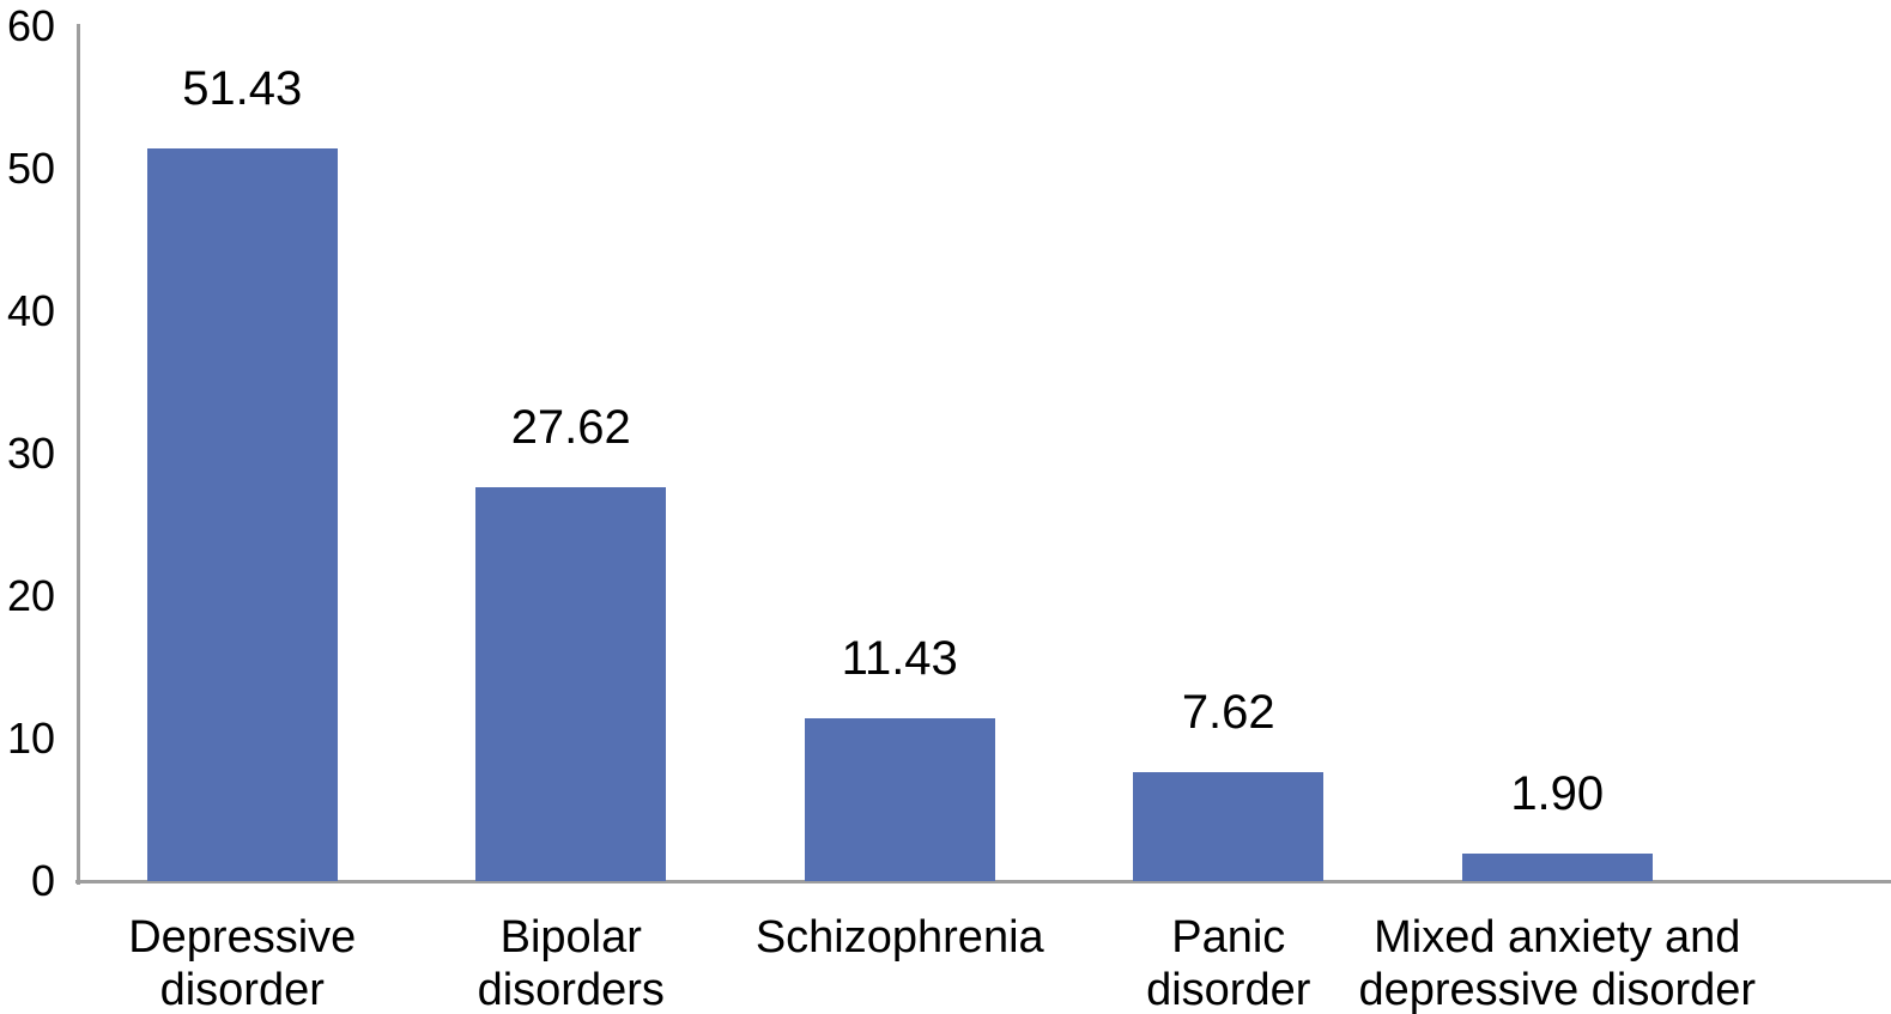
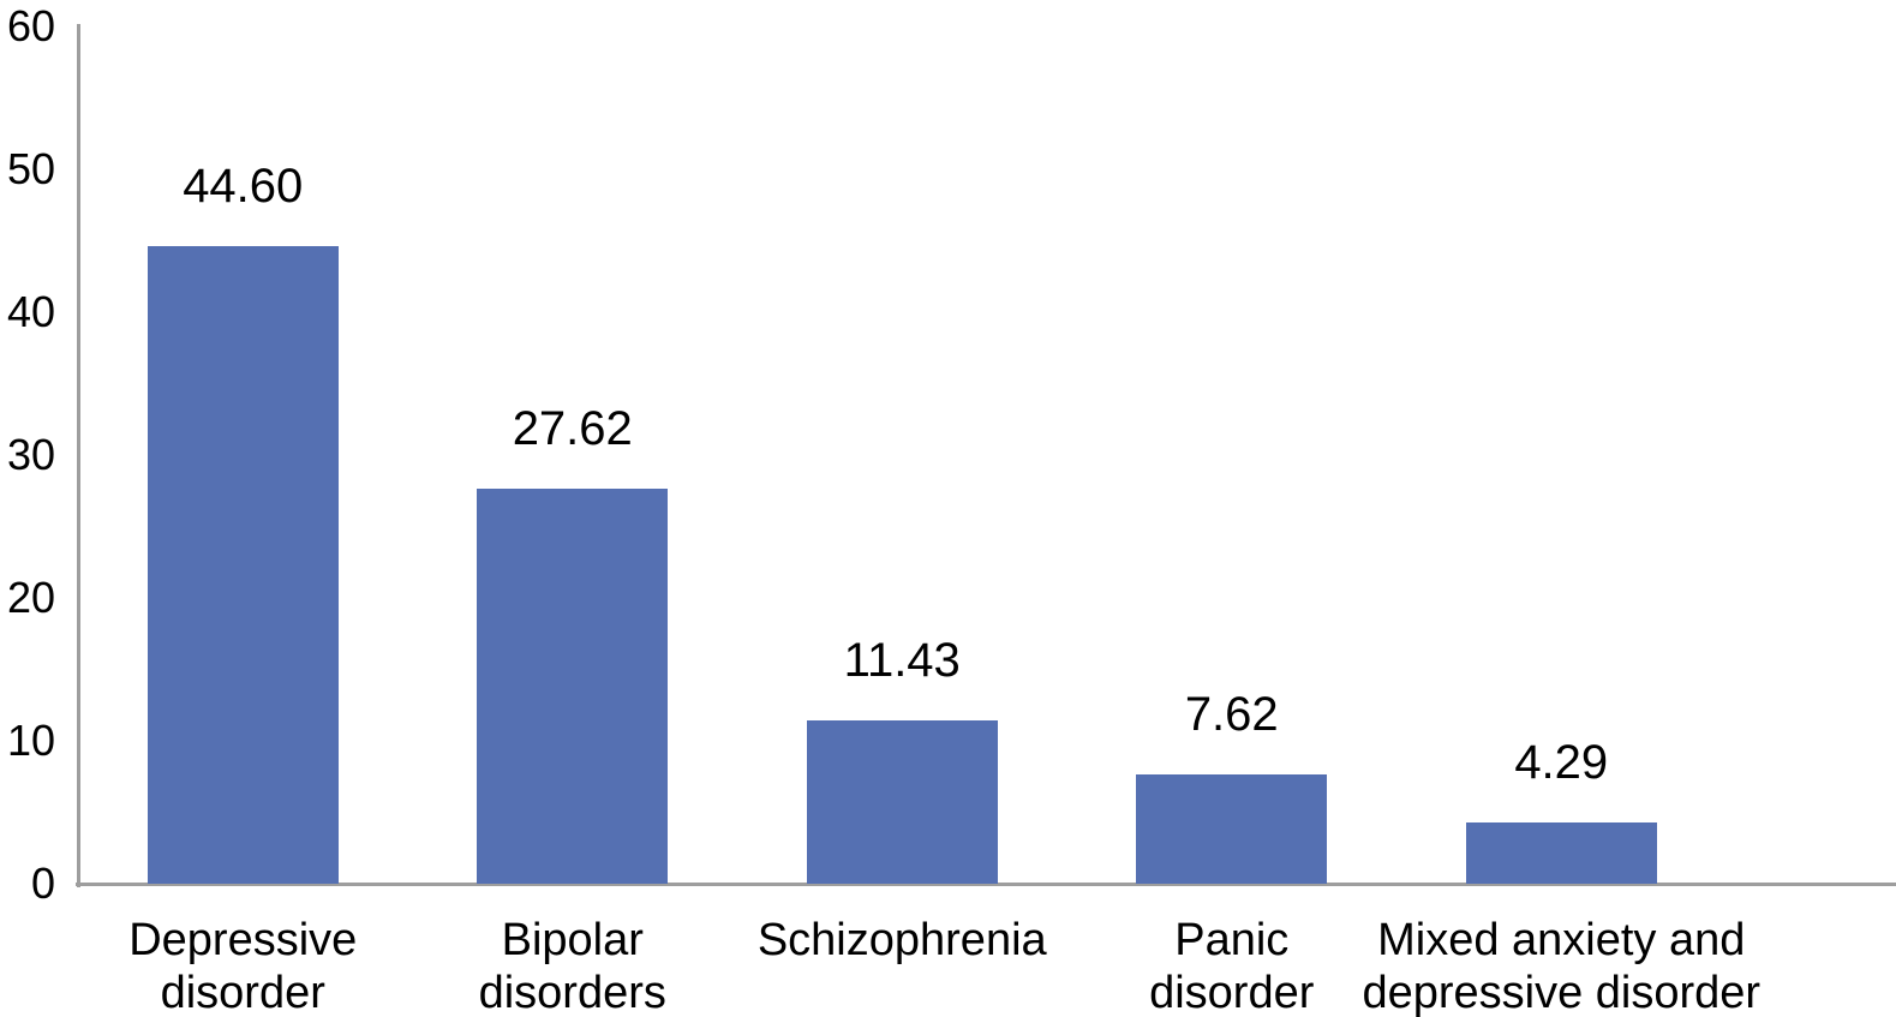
Depressive disorder: 51.43 -> 44.60
Mixed anxiety and depressive disorder: 1.90 -> 4.29
